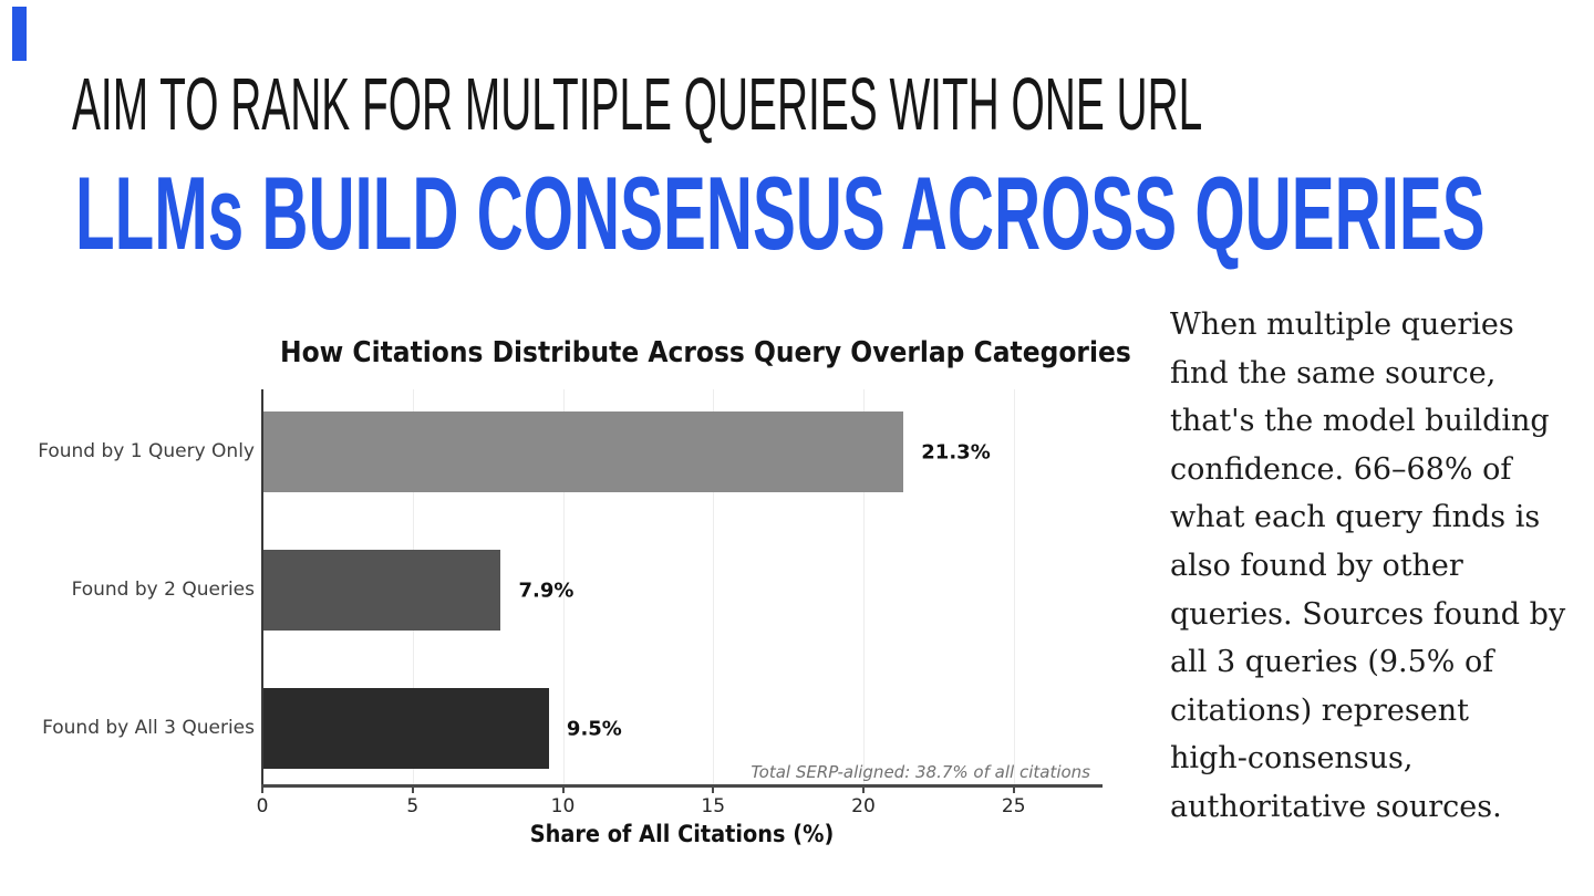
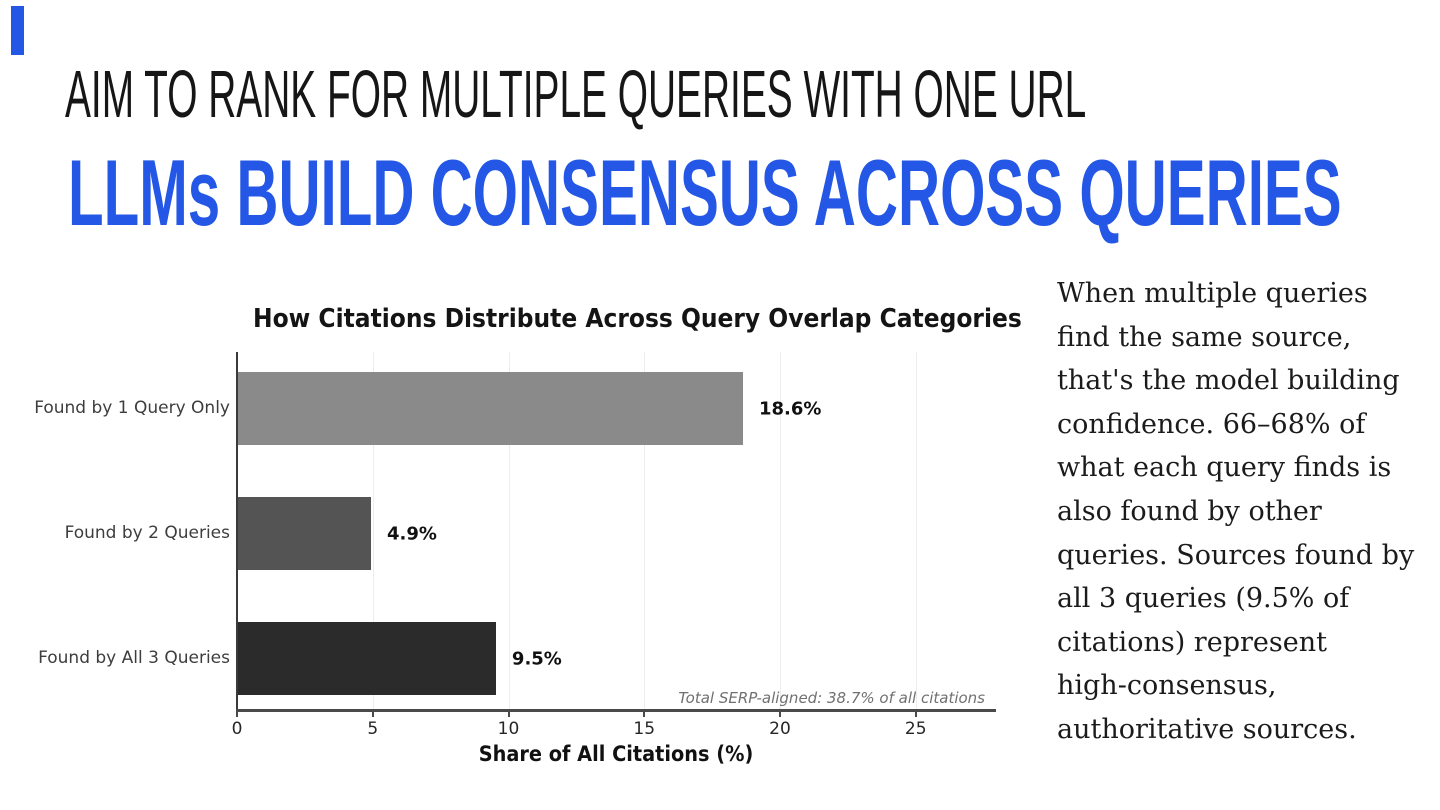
Found by 1 Query Only: 21.3% -> 18.6%
Found by 2 Queries: 7.9% -> 4.9%
